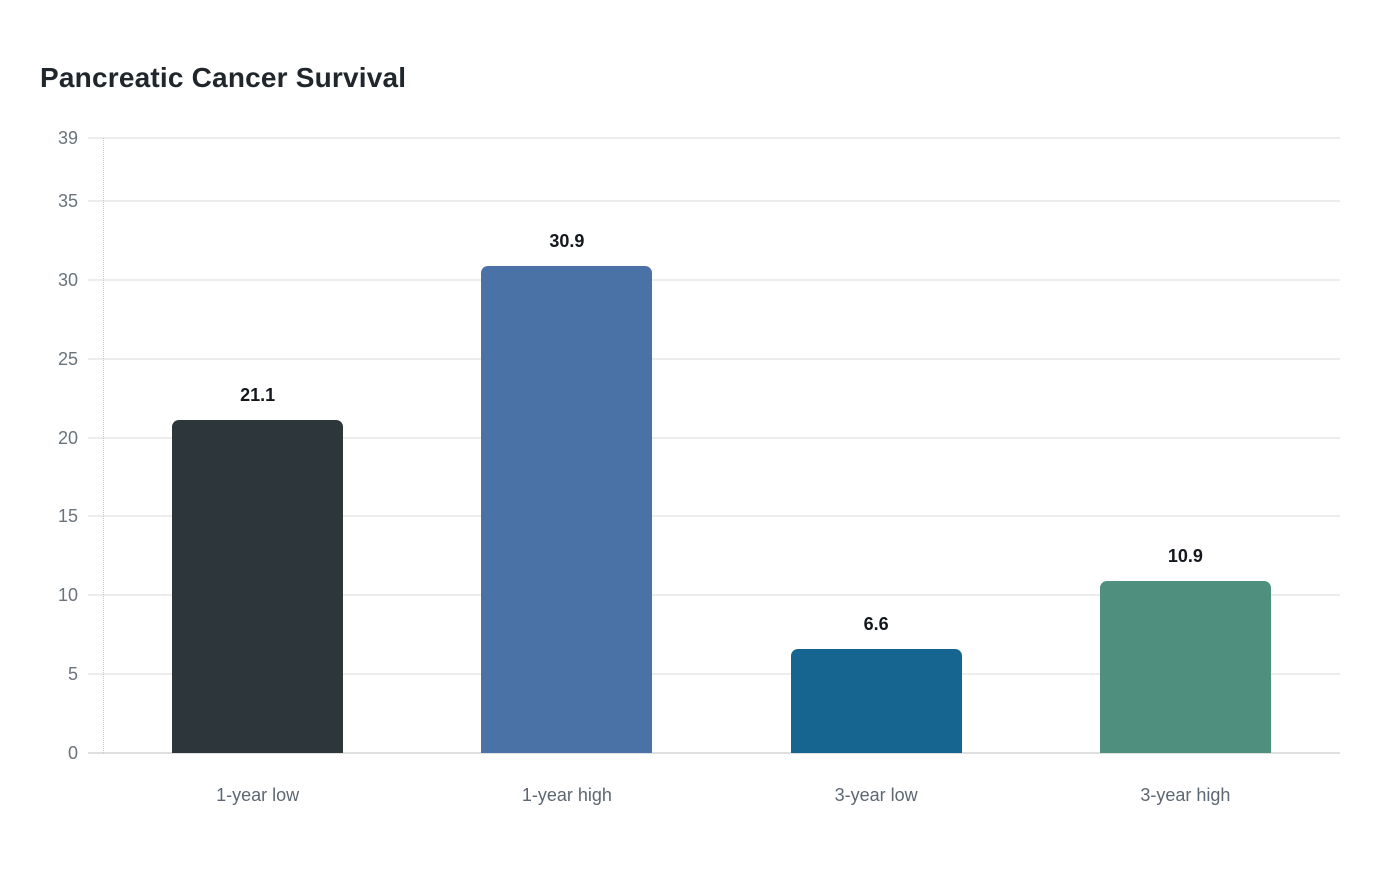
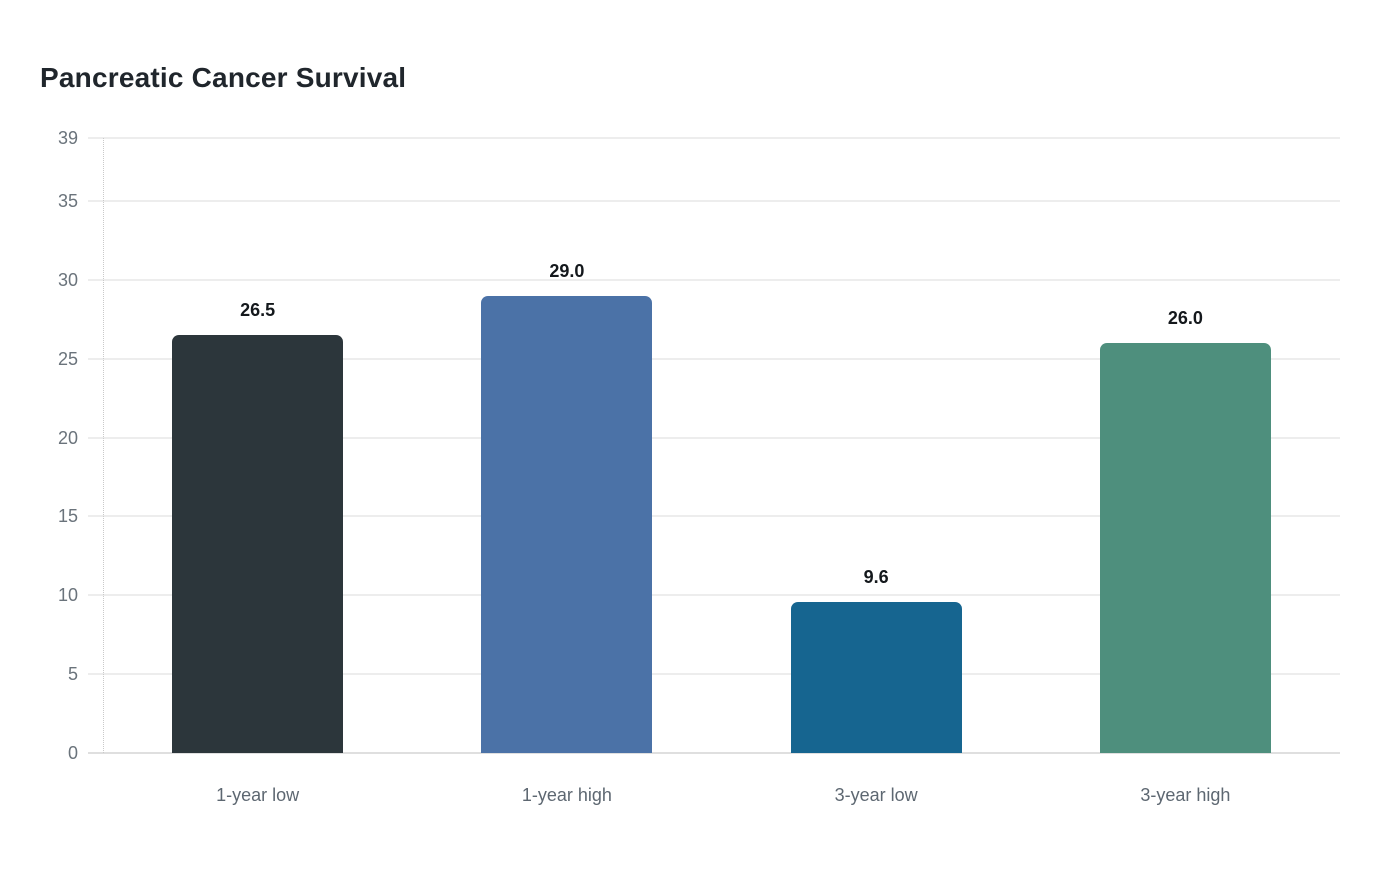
1-year low: 21.1 -> 26.5
1-year high: 30.9 -> 29.0
3-year low: 6.6 -> 9.6
3-year high: 10.9 -> 26.0
